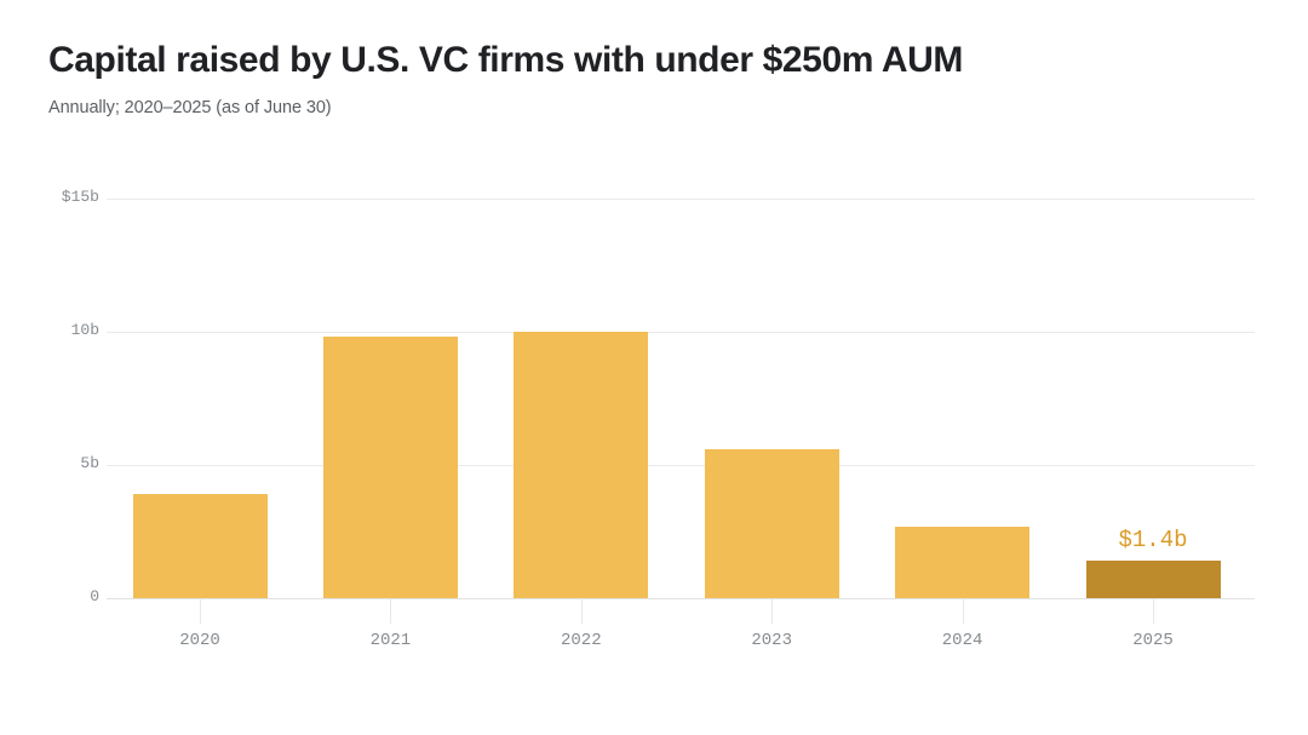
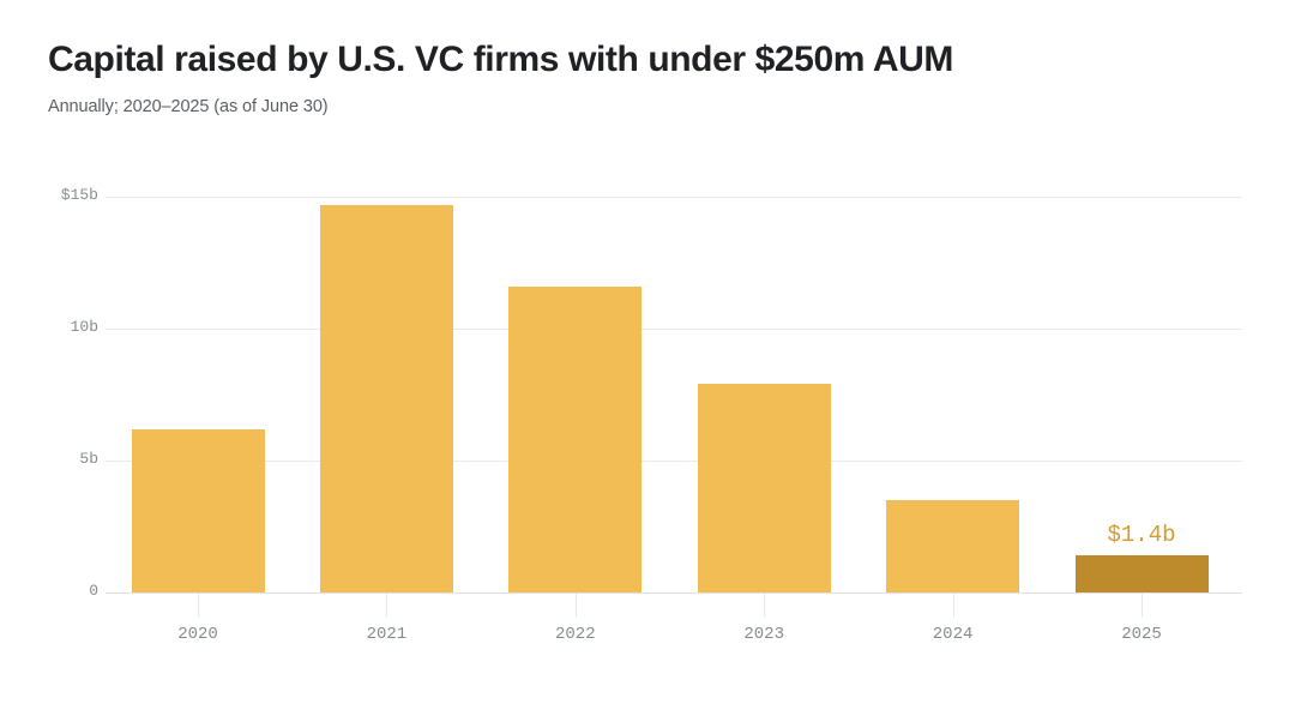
2020: $3.9b -> $6.2b
2021: $9.8b -> $14.7b
2022: $10.0b -> $11.6b
2023: $5.6b -> $7.9b
2024: $2.7b -> $3.5b
